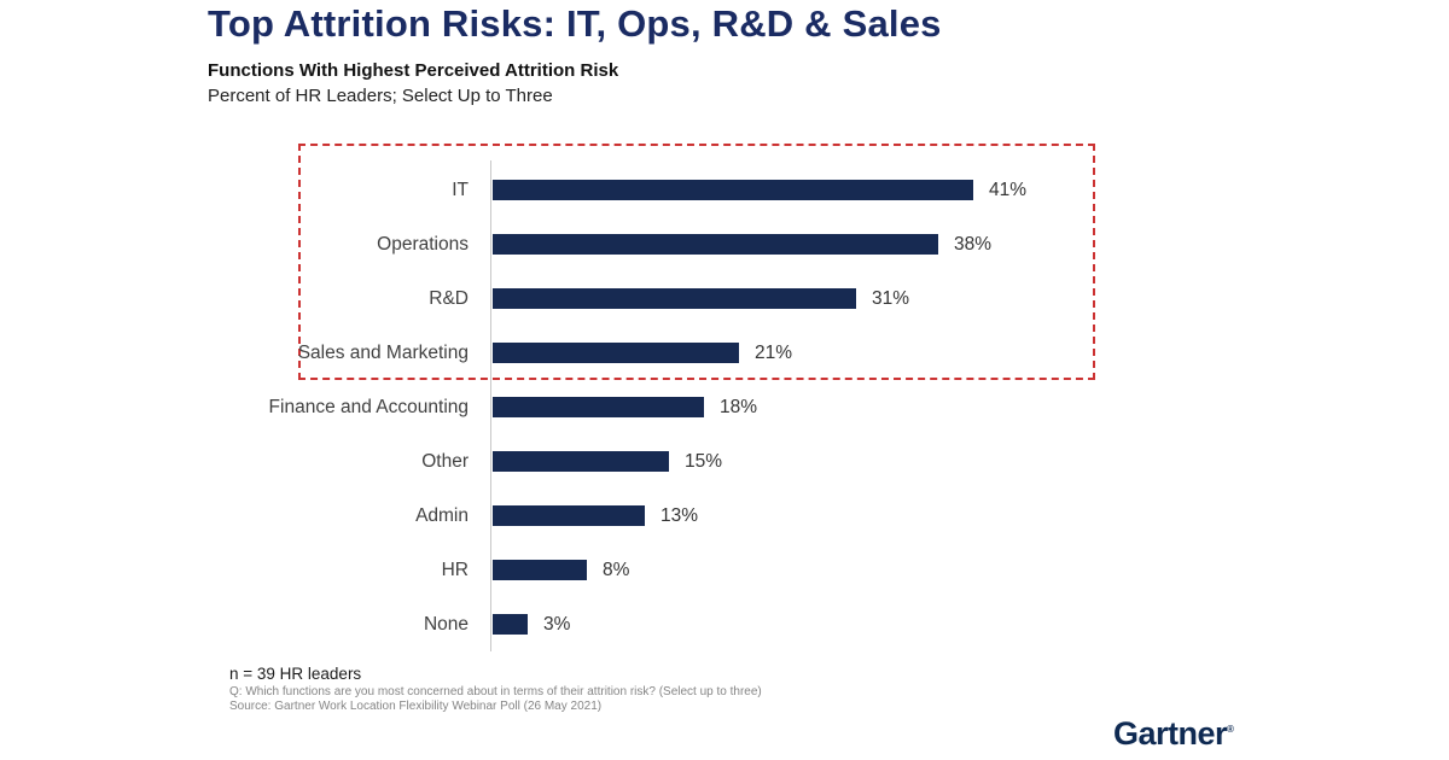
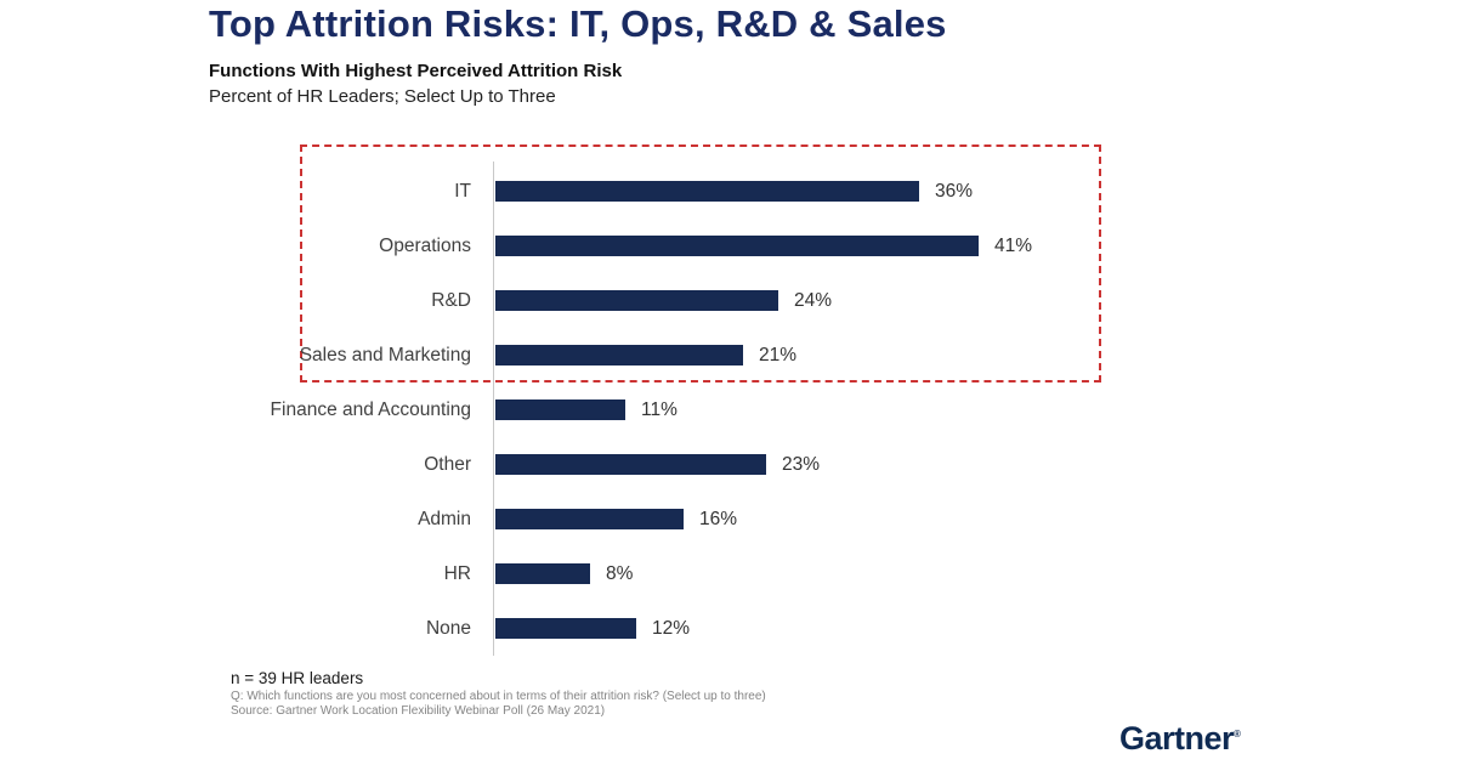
IT: 41% -> 36%
Operations: 38% -> 41%
R&D: 31% -> 24%
Finance and Accounting: 18% -> 11%
Other: 15% -> 23%
Admin: 13% -> 16%
None: 3% -> 12%
